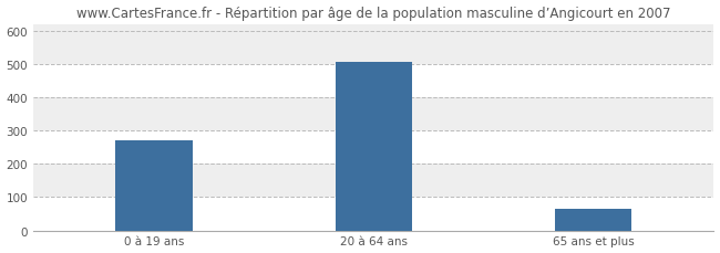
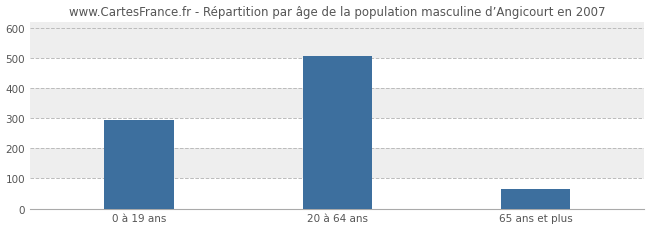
0 à 19 ans: 270 -> 295
